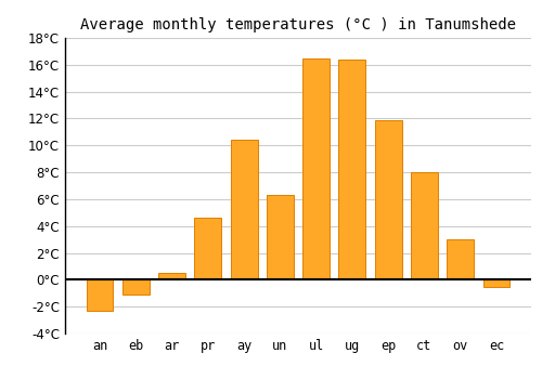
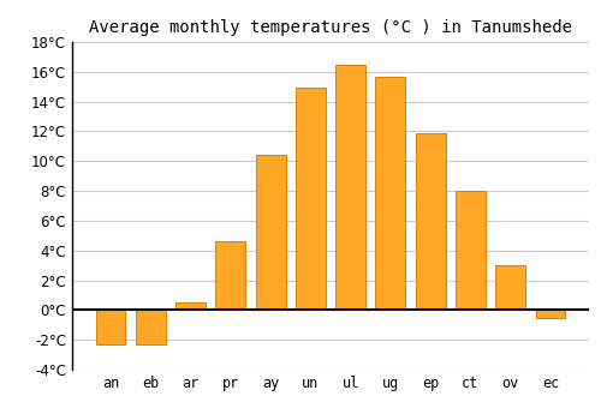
eb: -1.1°C -> -2.3°C
un: 6.3°C -> 14.9°C
ug: 16.4°C -> 15.7°C
